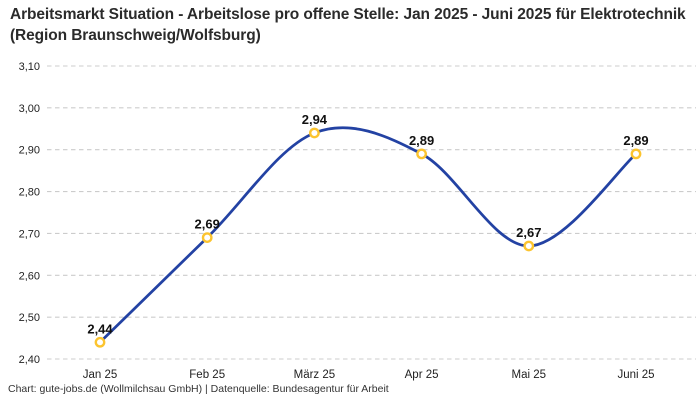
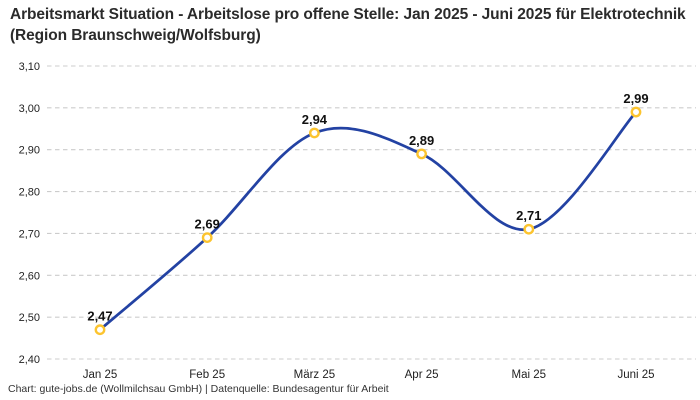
Jan 25: 2,44 -> 2,47
Mai 25: 2,67 -> 2,71
Juni 25: 2,89 -> 2,99
